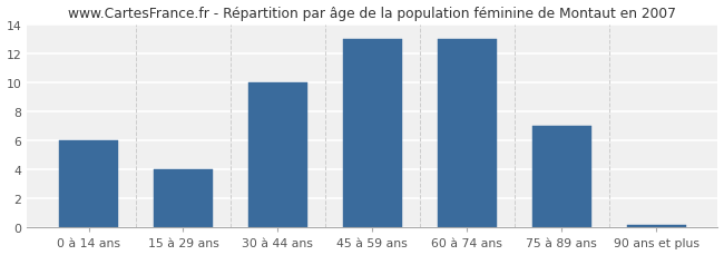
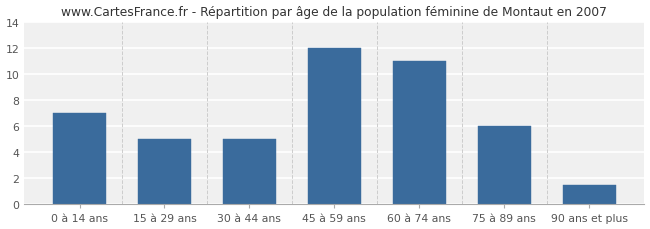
0 à 14 ans: 6.0 -> 7.0
15 à 29 ans: 4.0 -> 5.0
30 à 44 ans: 10.0 -> 5.0
45 à 59 ans: 13.0 -> 12.0
60 à 74 ans: 13.0 -> 11.0
75 à 89 ans: 7.0 -> 6.0
90 ans et plus: 0.2 -> 1.5
